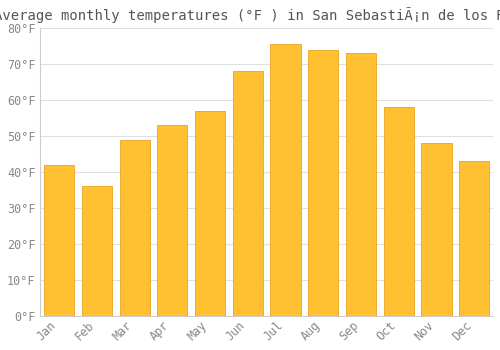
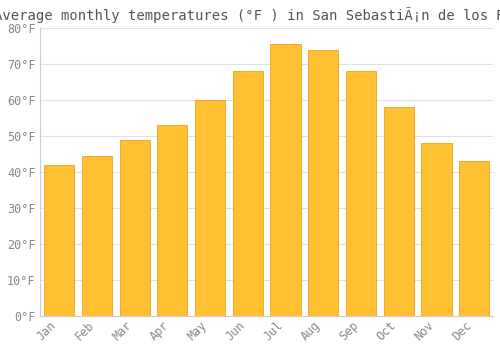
Feb: 36.0°F -> 44.5°F
May: 57.0°F -> 60.0°F
Sep: 73.0°F -> 68.0°F
